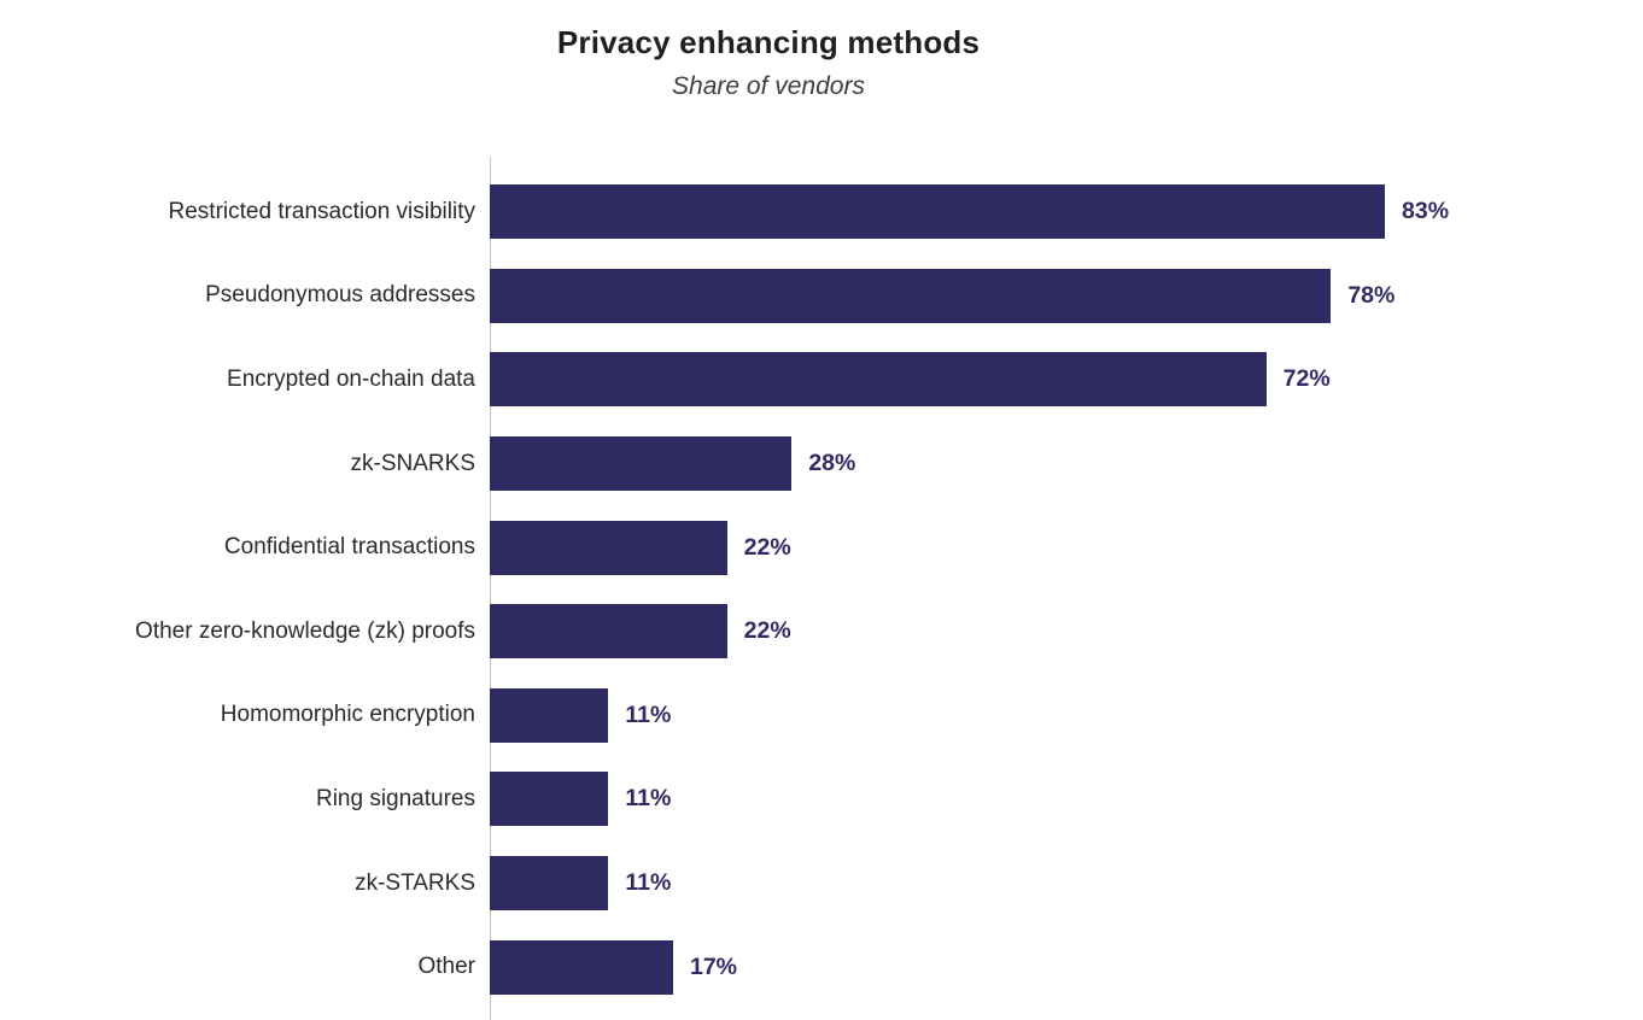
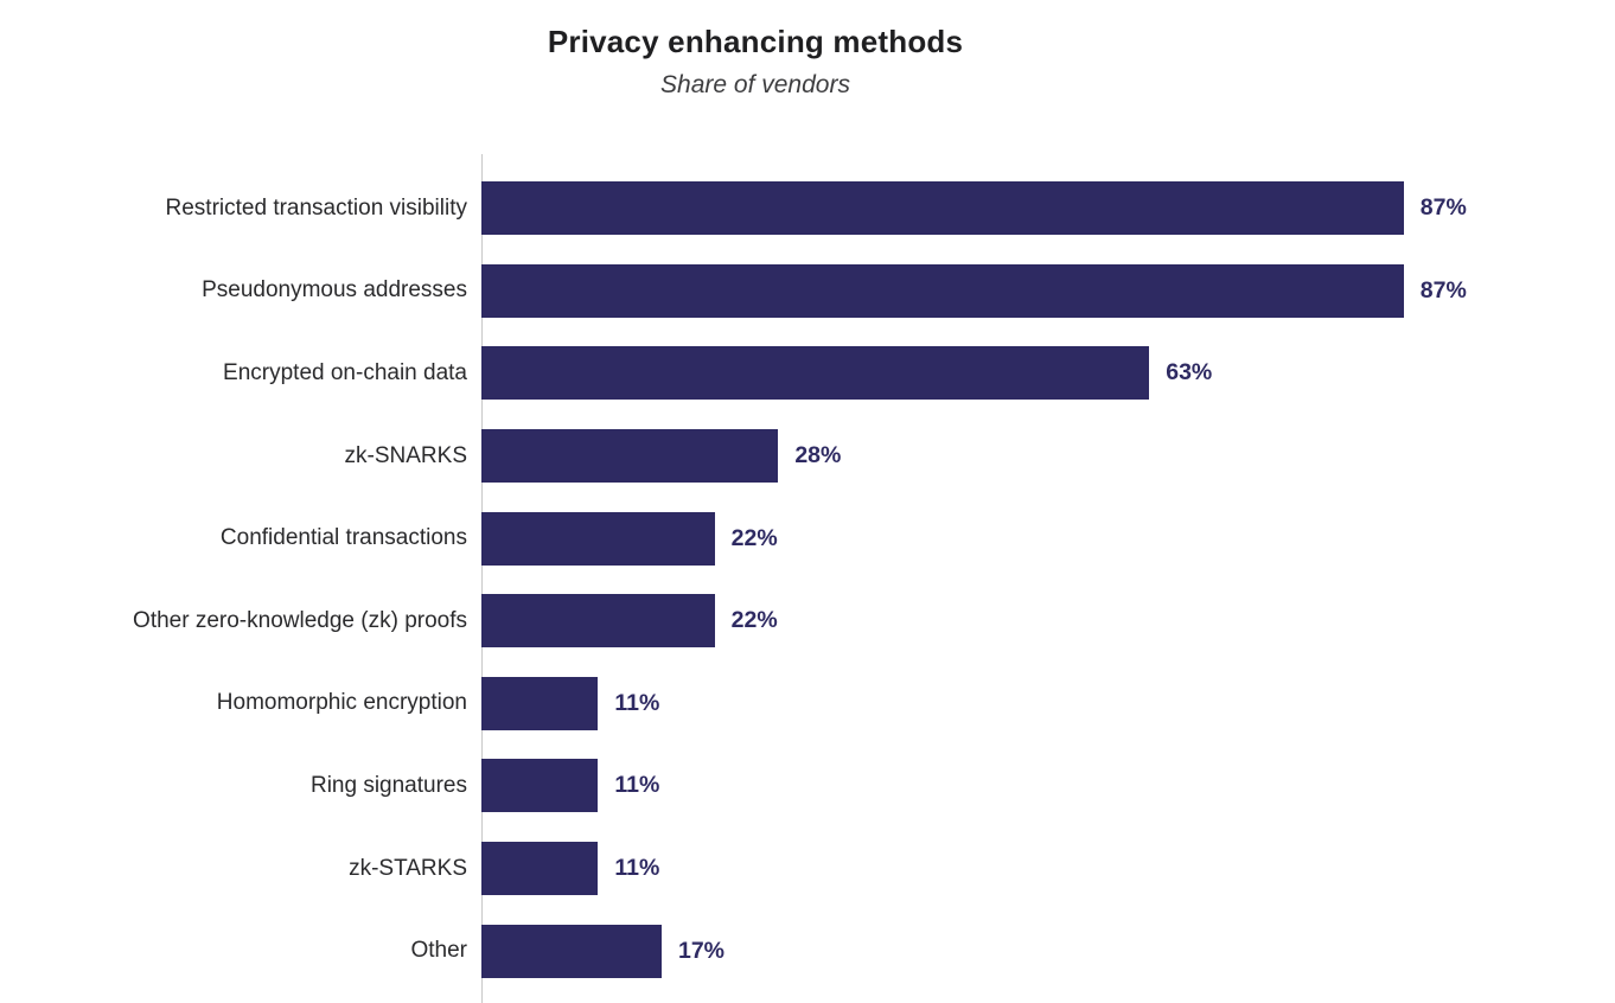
Restricted transaction visibility: 83% -> 87%
Pseudonymous addresses: 78% -> 87%
Encrypted on-chain data: 72% -> 63%
